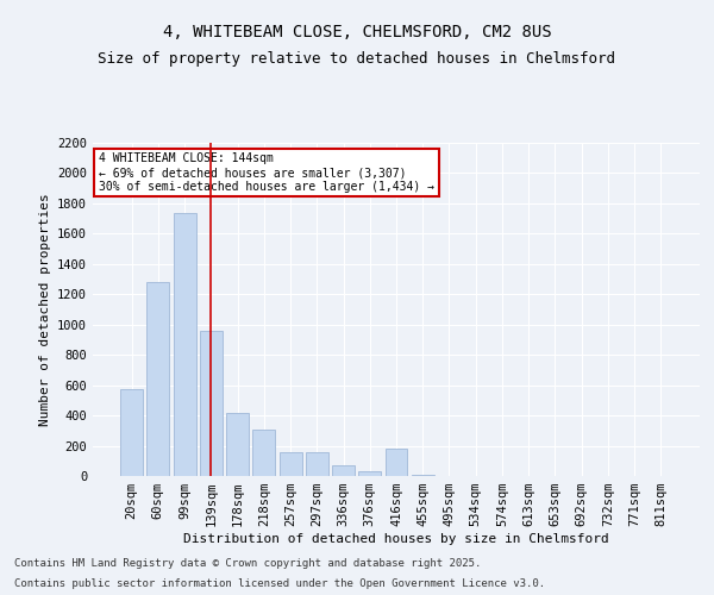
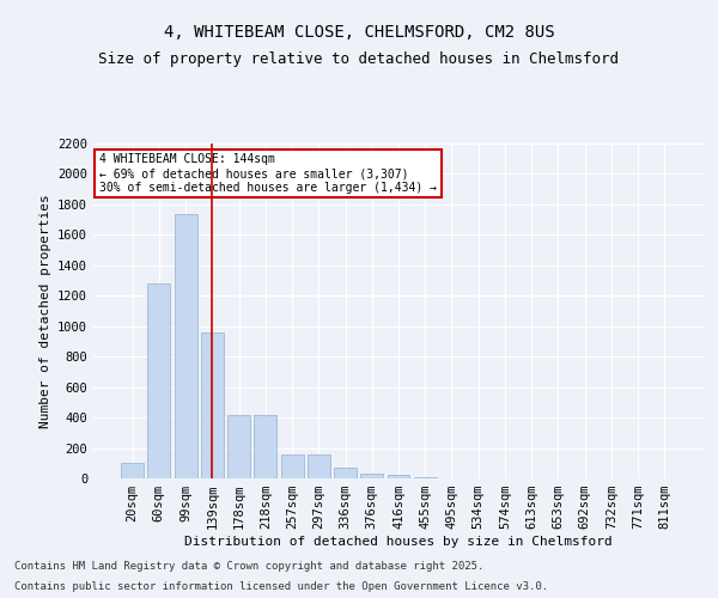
20sqm: 570 -> 100
218sqm: 310 -> 420
416sqm: 180 -> 20
